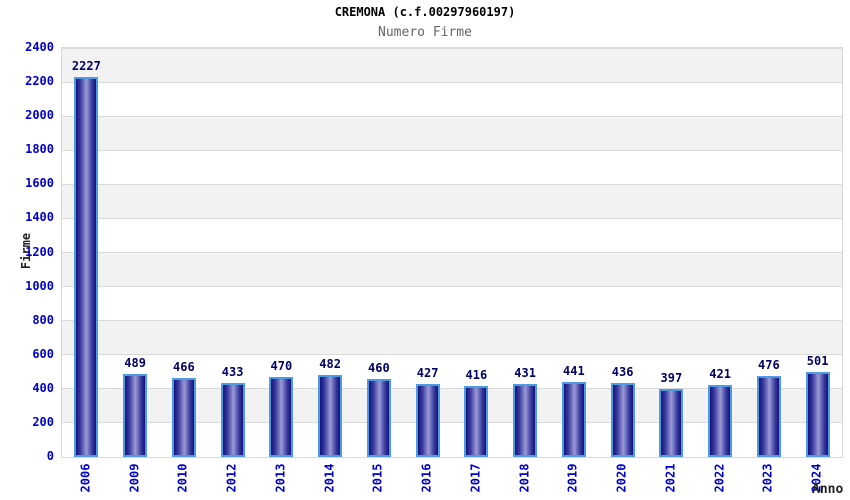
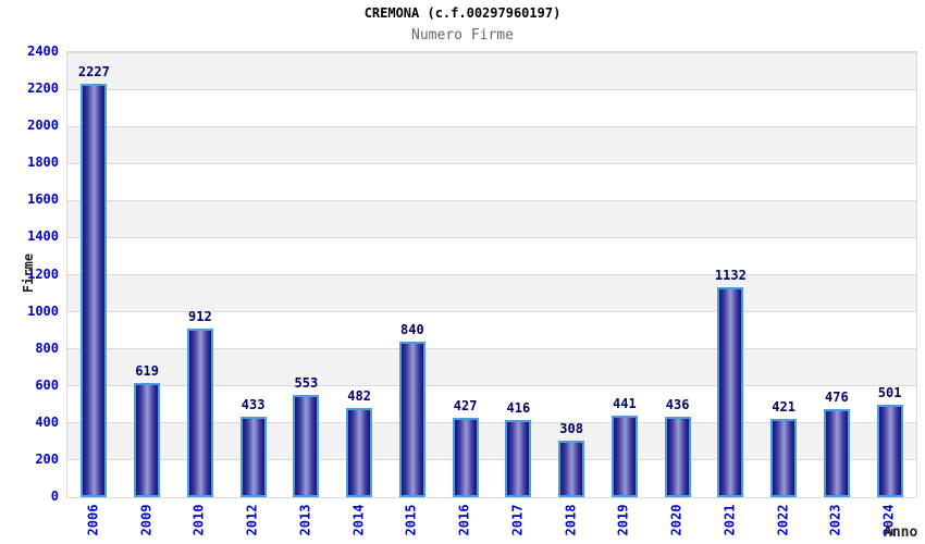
2009: 489 -> 619
2010: 466 -> 912
2013: 470 -> 553
2015: 460 -> 840
2018: 431 -> 308
2021: 397 -> 1132
